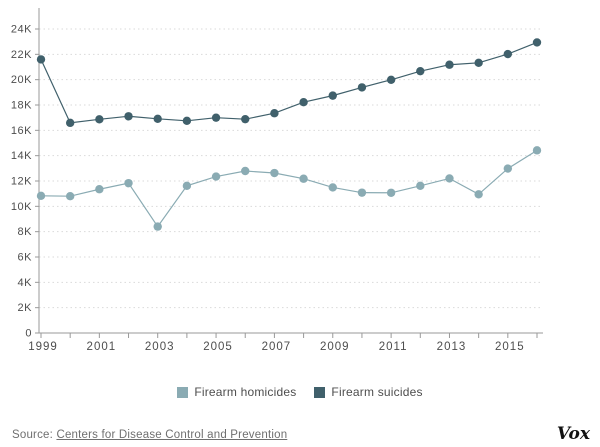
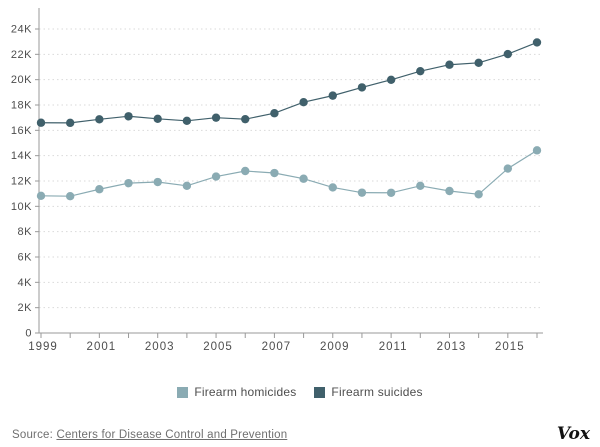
Firearm suicides/1999: 21.6K -> 16.6K
Firearm homicides/2003: 8.4K -> 11.9K
Firearm homicides/2013: 12.2K -> 11.2K
